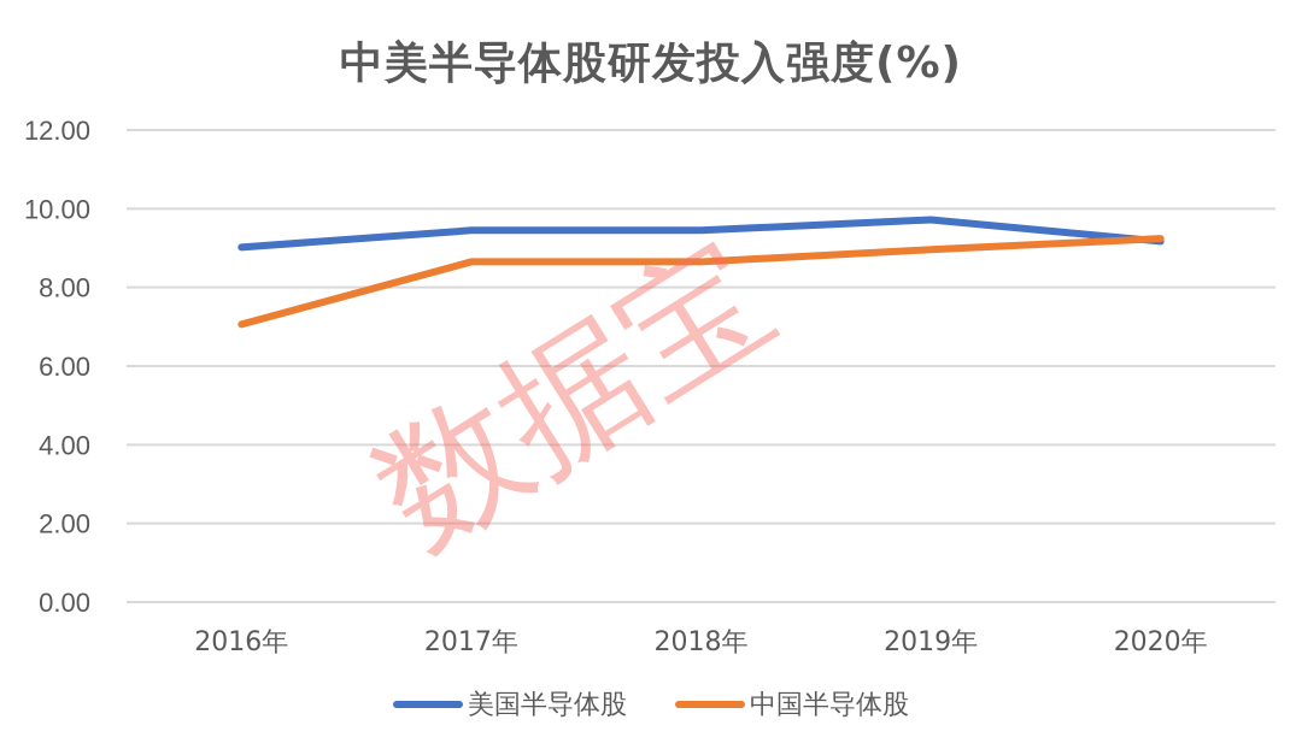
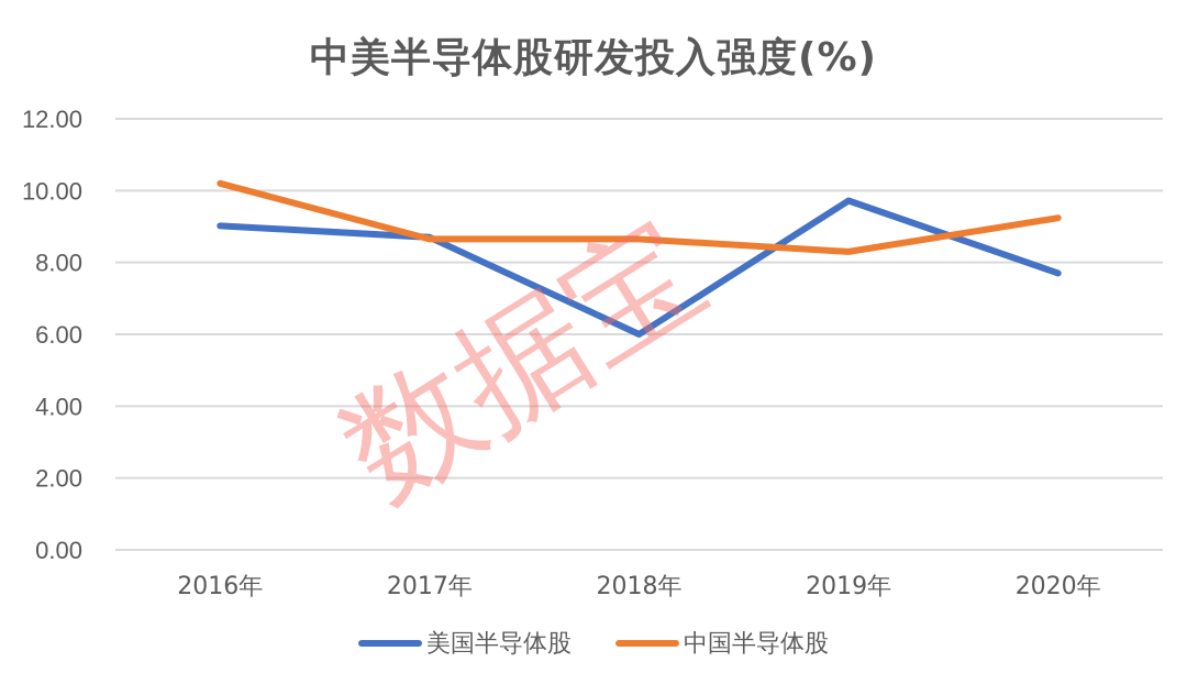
中国半导体股/2016年: 7.1 -> 10.2
美国半导体股/2017年: 9.4 -> 8.7
美国半导体股/2018年: 9.4 -> 6.0
中国半导体股/2019年: 9.0 -> 8.3
美国半导体股/2020年: 9.2 -> 7.7
